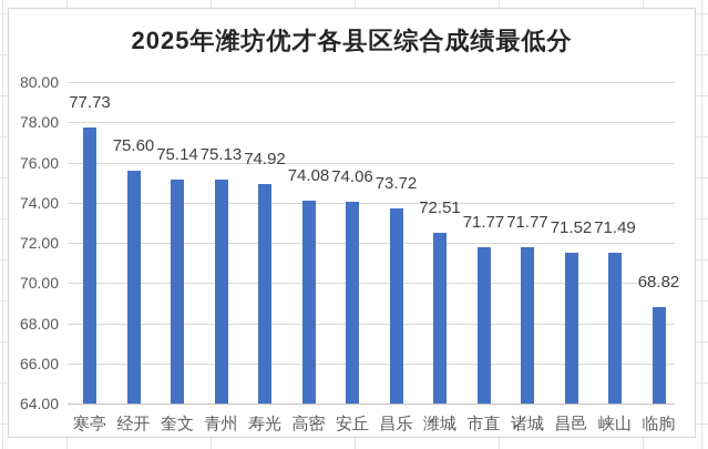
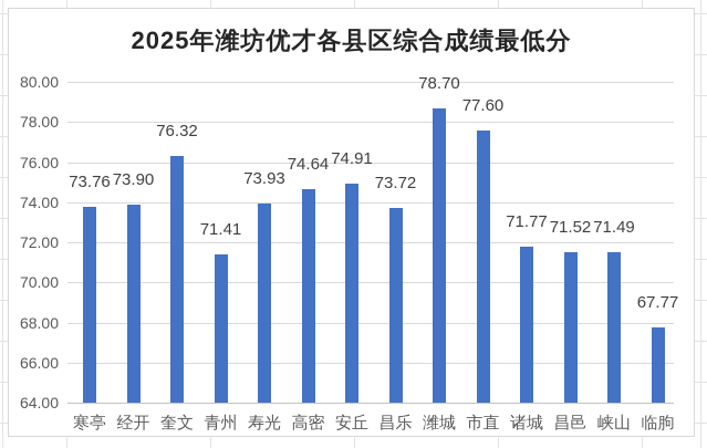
寒亭: 77.73 -> 73.76
经开: 75.60 -> 73.90
奎文: 75.14 -> 76.32
青州: 75.13 -> 71.41
寿光: 74.92 -> 73.93
高密: 74.08 -> 74.64
安丘: 74.06 -> 74.91
潍城: 72.51 -> 78.70
市直: 71.77 -> 77.60
临朐: 68.82 -> 67.77
